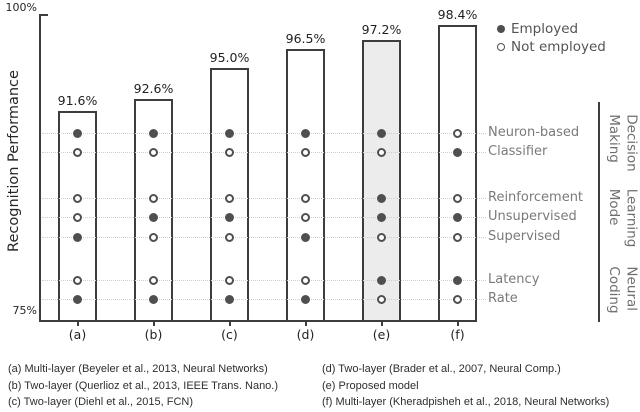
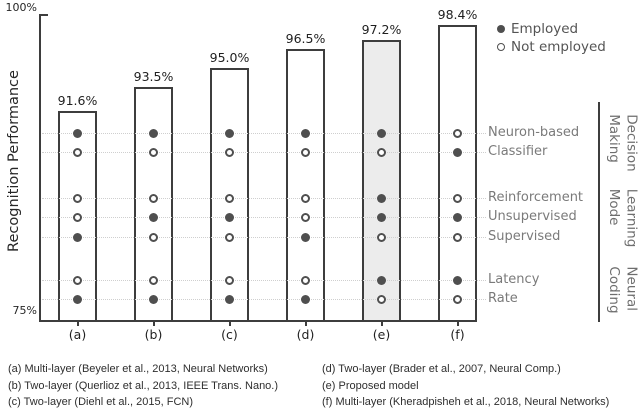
(b): 92.6% -> 93.5%
